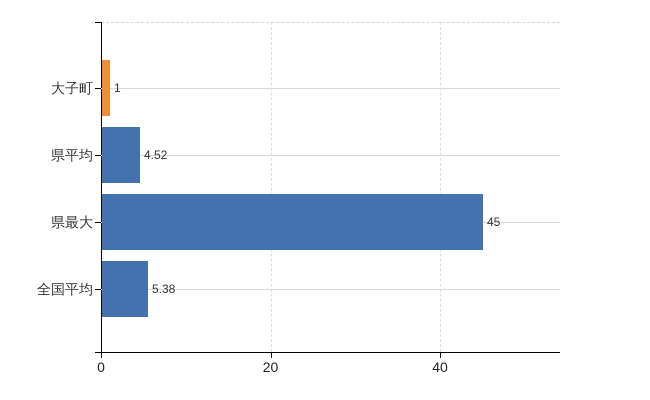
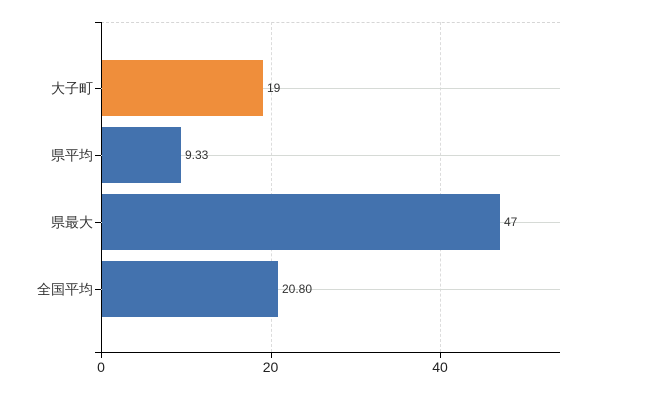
大子町: 1 -> 19
県平均: 4.52 -> 9.33
県最大: 45 -> 47
全国平均: 5.38 -> 20.80
